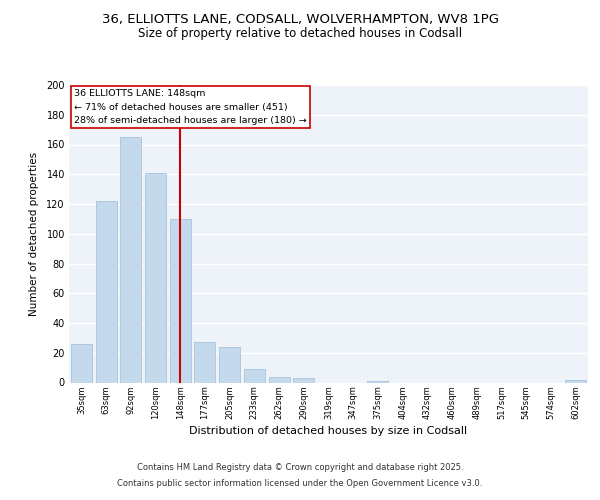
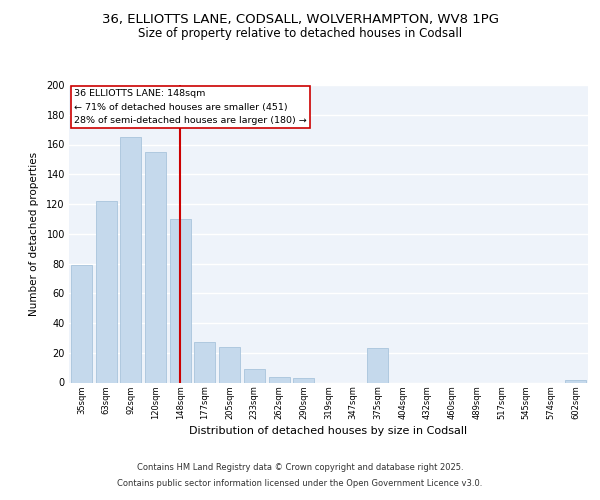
35sqm: 26 -> 79
120sqm: 141 -> 155
375sqm: 1 -> 23
